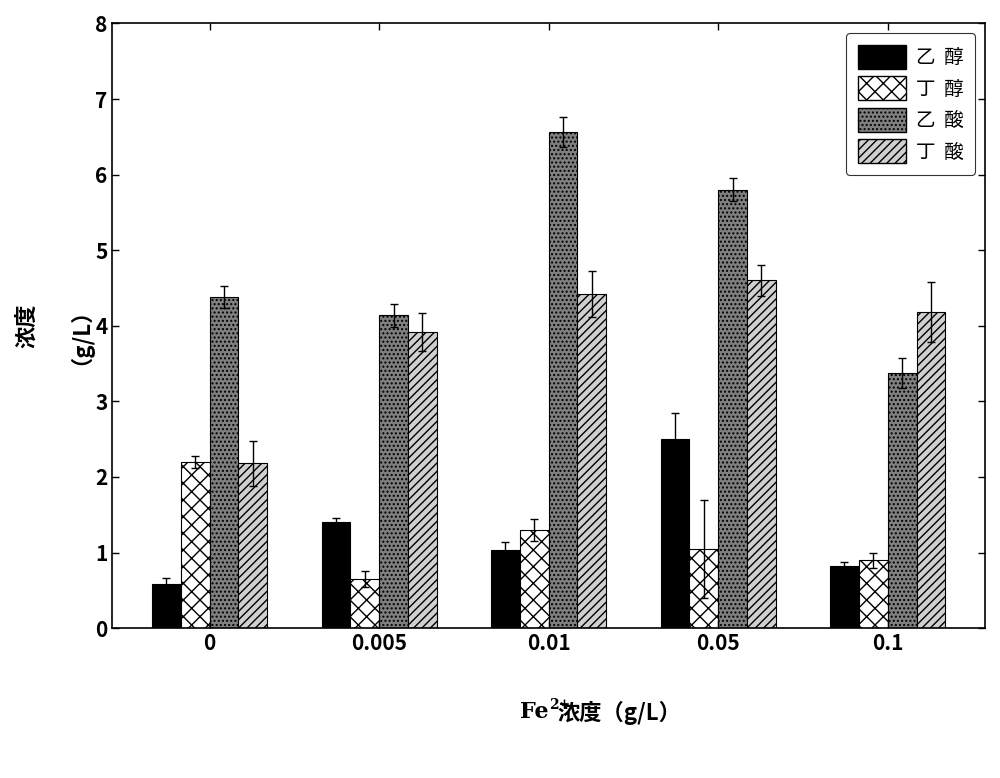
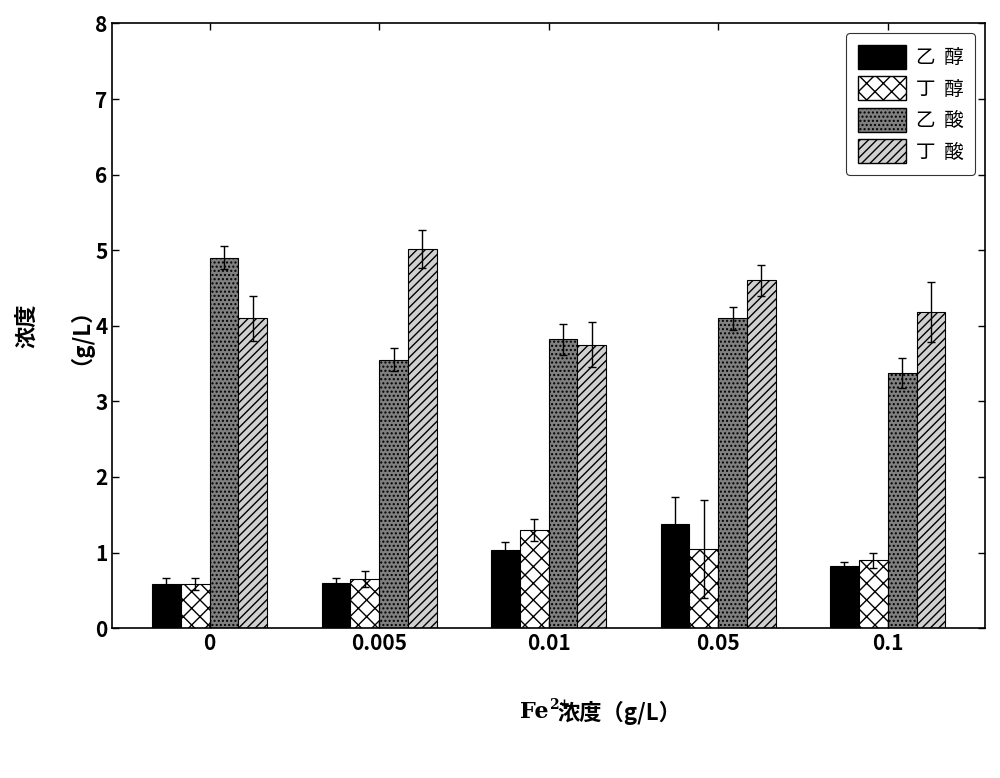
丁 醇/0: 2.20 -> 0.58
乙 酸/0: 4.38 -> 4.90
丁 酸/0: 2.18 -> 4.10
乙 醇/0.005: 1.40 -> 0.60
乙 酸/0.005: 4.14 -> 3.55
丁 酸/0.005: 3.92 -> 5.02
乙 酸/0.01: 6.56 -> 3.82
丁 酸/0.01: 4.42 -> 3.75
乙 醇/0.05: 2.50 -> 1.38
乙 酸/0.05: 5.80 -> 4.10
